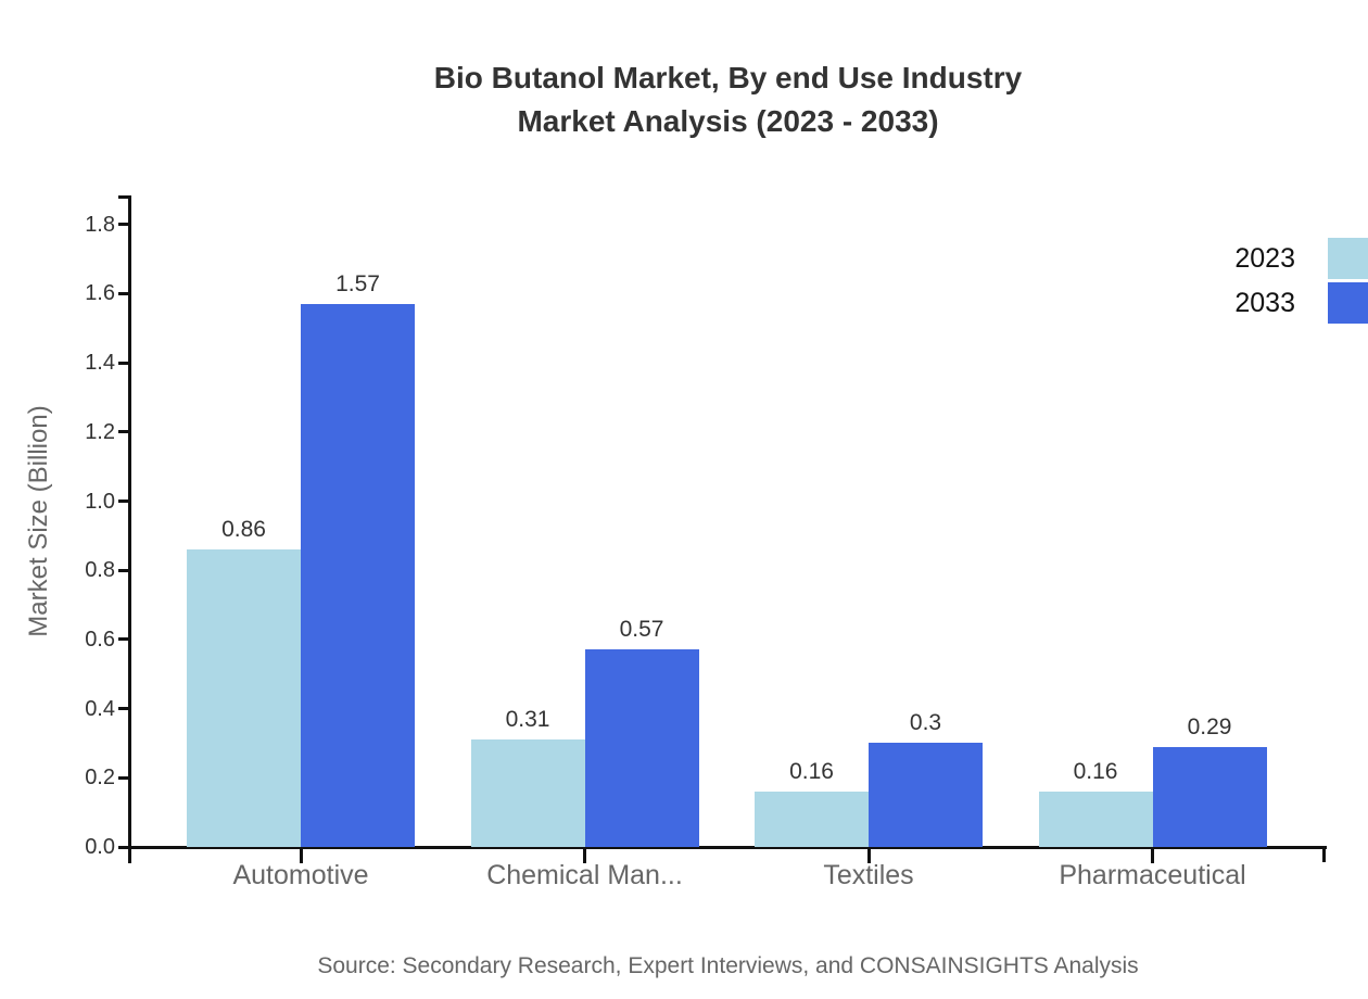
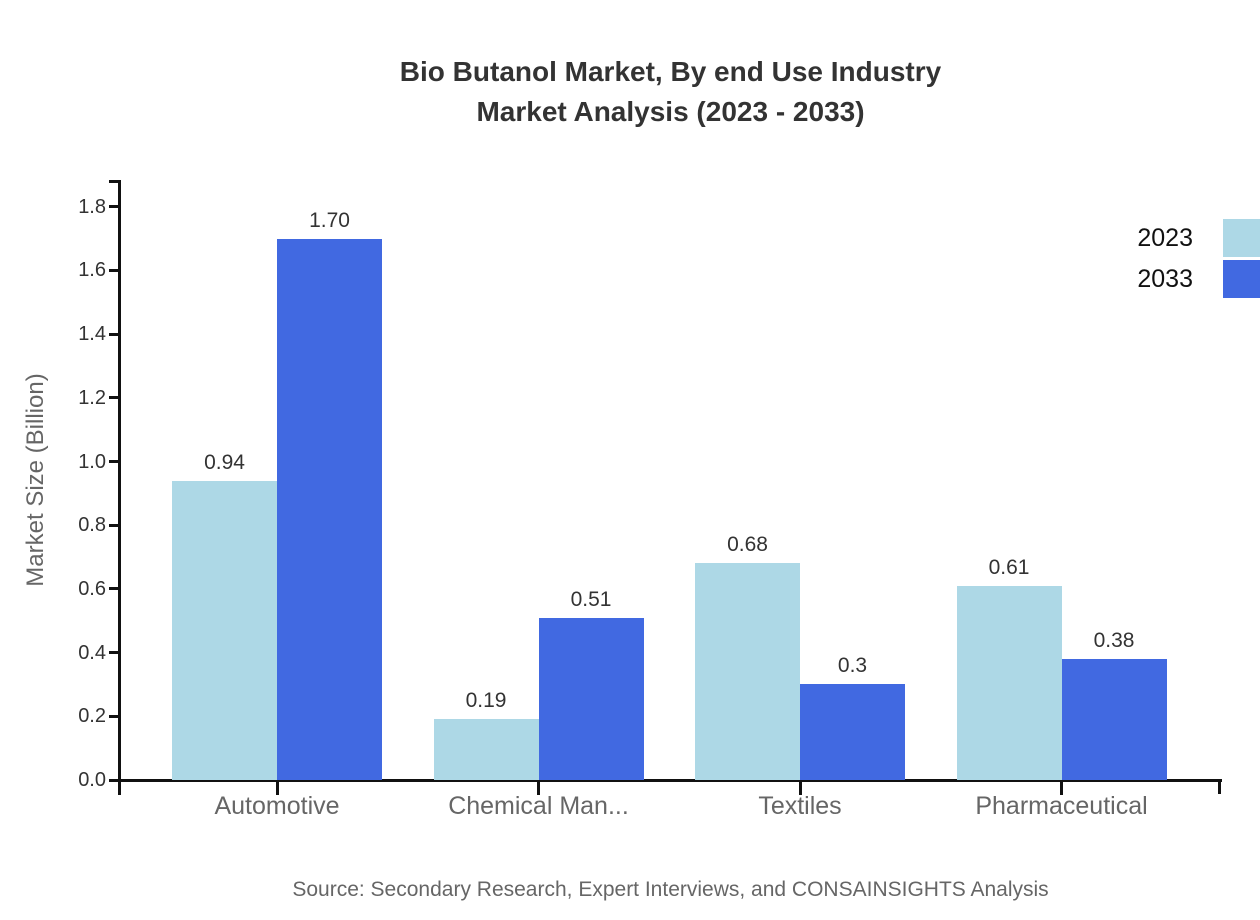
2023/Automotive: 0.86 -> 0.94
2033/Automotive: 1.57 -> 1.70
2023/Chemical Man...: 0.31 -> 0.19
2033/Chemical Man...: 0.57 -> 0.51
2023/Textiles: 0.16 -> 0.68
2023/Pharmaceutical: 0.16 -> 0.61
2033/Pharmaceutical: 0.29 -> 0.38
